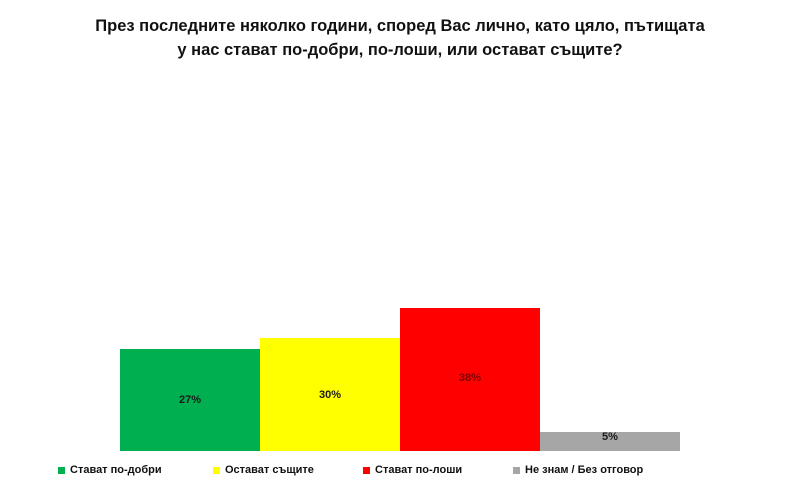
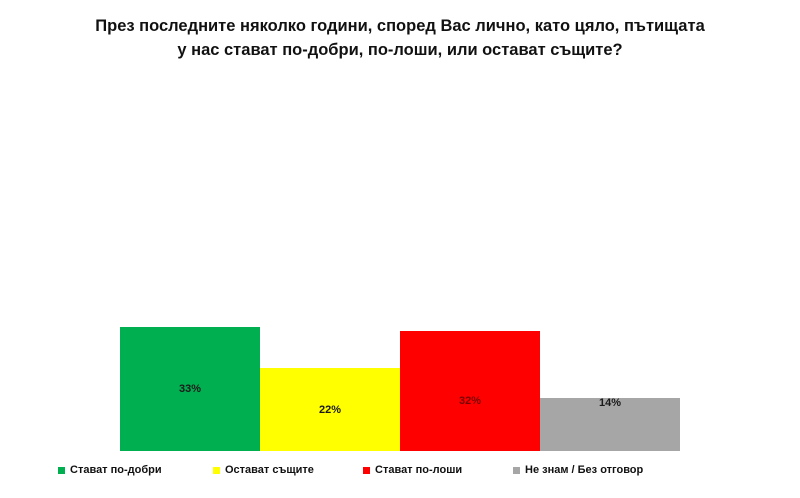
Стават по-добри: 27% -> 33%
Остават същите: 30% -> 22%
Стават по-лоши: 38% -> 32%
Не знам / Без отговор: 5% -> 14%
